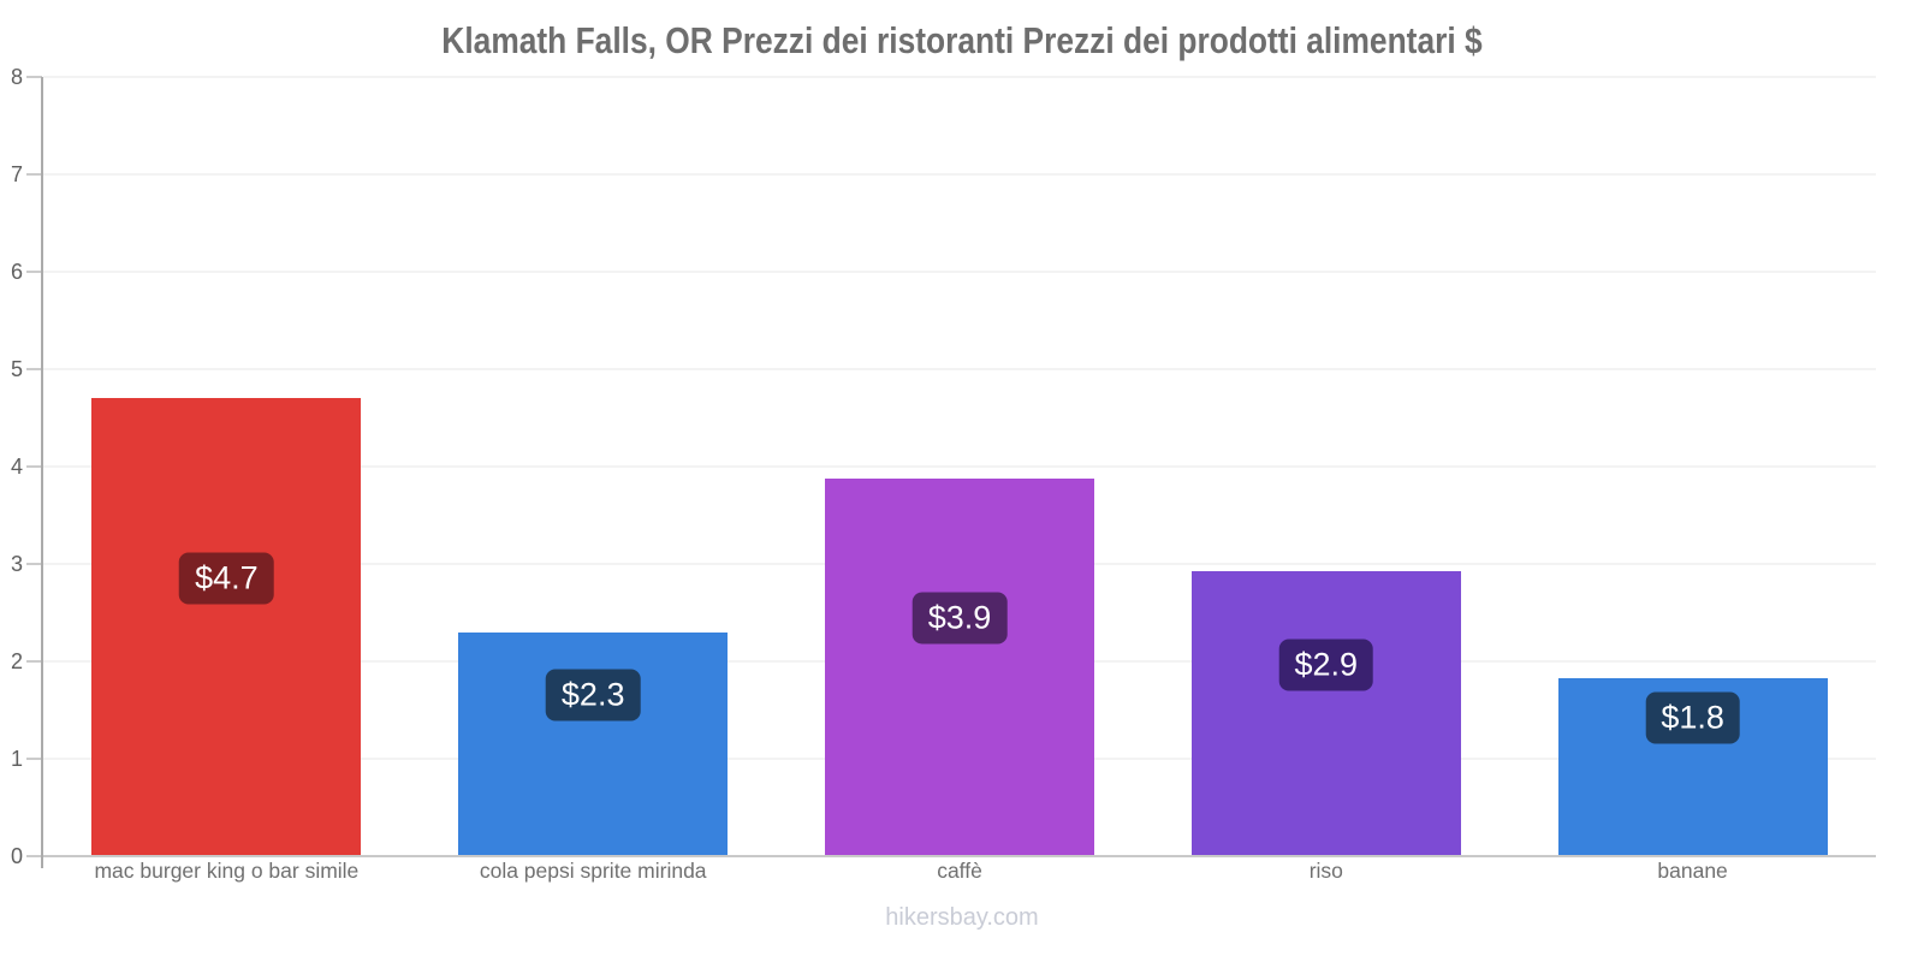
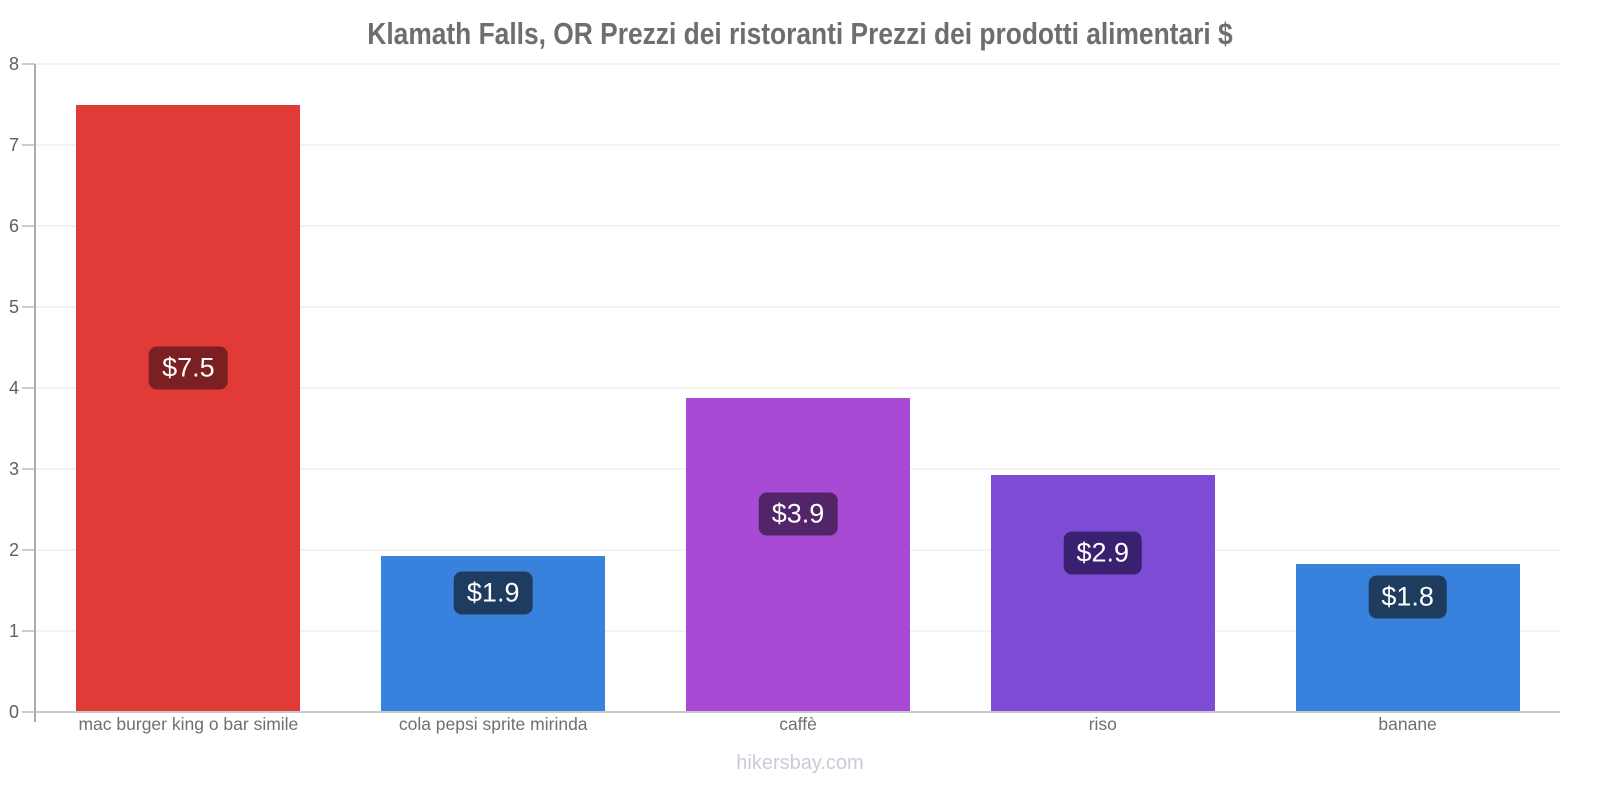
mac burger king o bar simile: $4.7 -> $7.5
cola pepsi sprite mirinda: $2.3 -> $1.9
